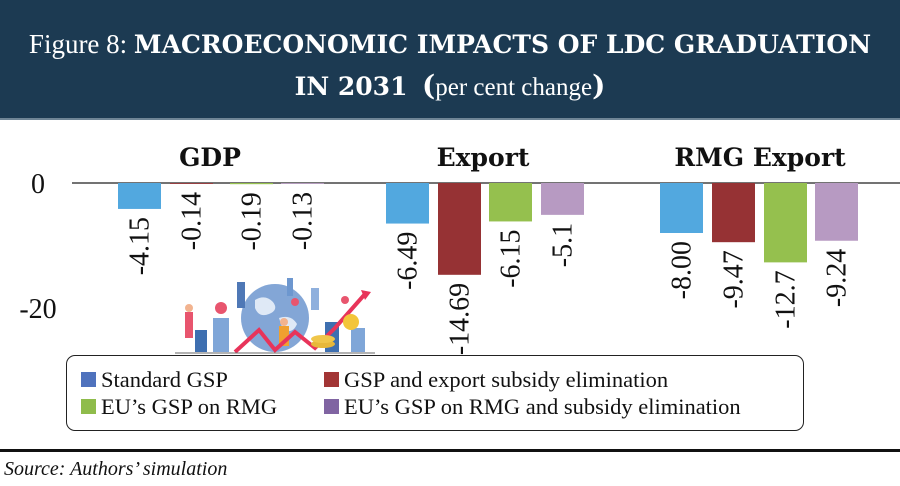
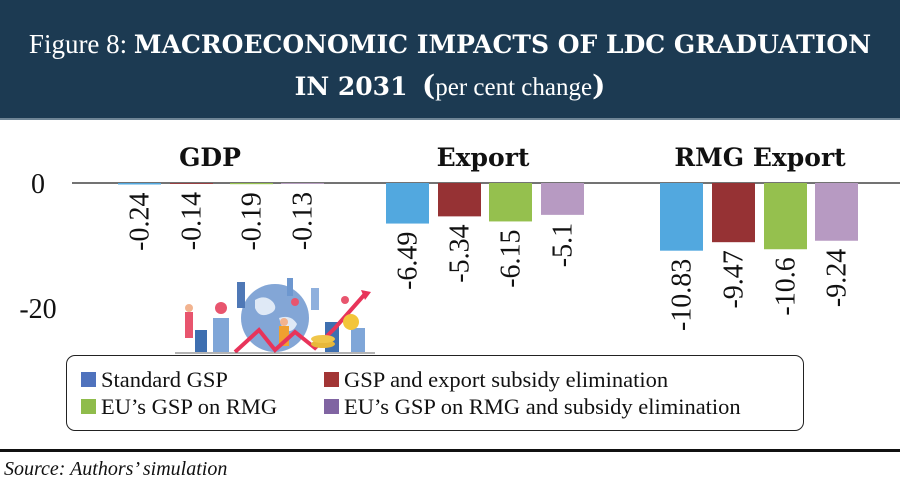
Standard GSP/GDP: -4.15 -> -0.24
GSP and export subsidy elimination/Export: -14.69 -> -5.34
Standard GSP/RMG Export: -8.00 -> -10.83
EU’s GSP on RMG/RMG Export: -12.7 -> -10.6
